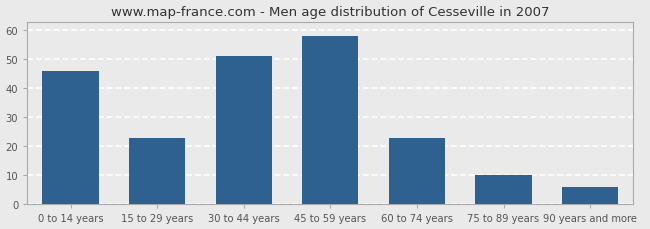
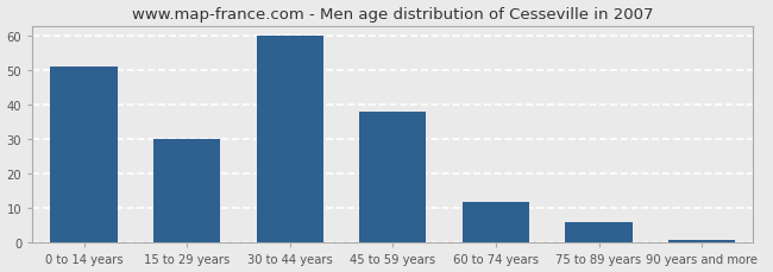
0 to 14 years: 46 -> 51
15 to 29 years: 23 -> 30
30 to 44 years: 51 -> 60
45 to 59 years: 58 -> 38
60 to 74 years: 23 -> 12
75 to 89 years: 10 -> 6
90 years and more: 6 -> 1
